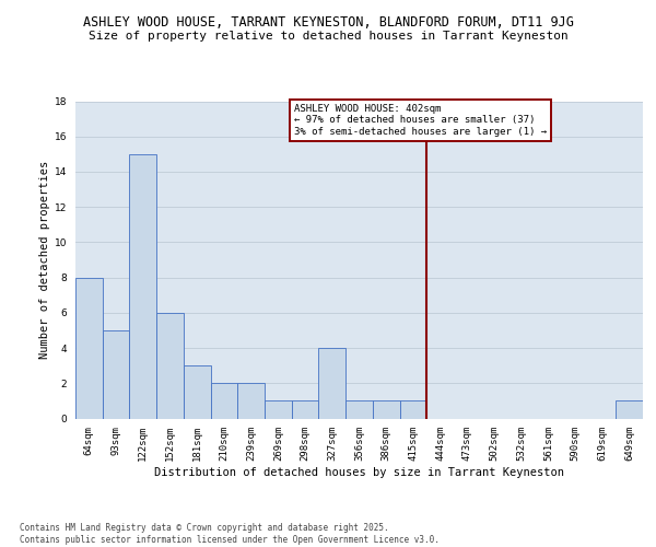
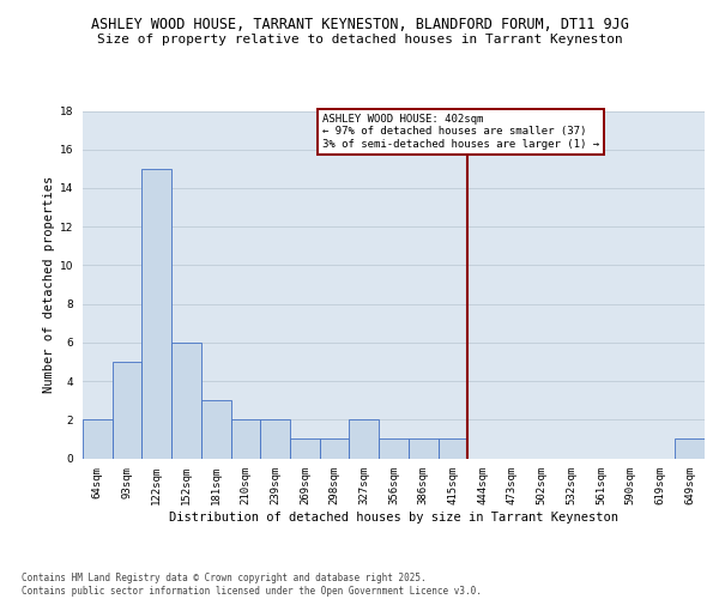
64sqm: 8 -> 2
327sqm: 4 -> 2
